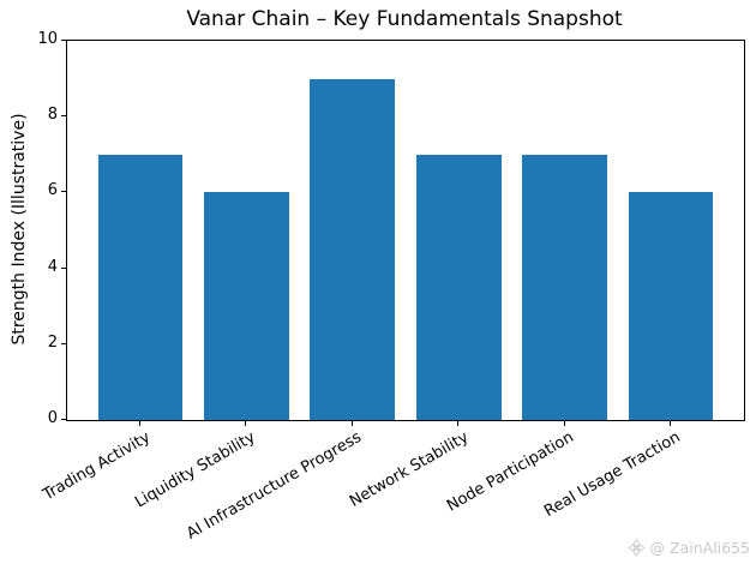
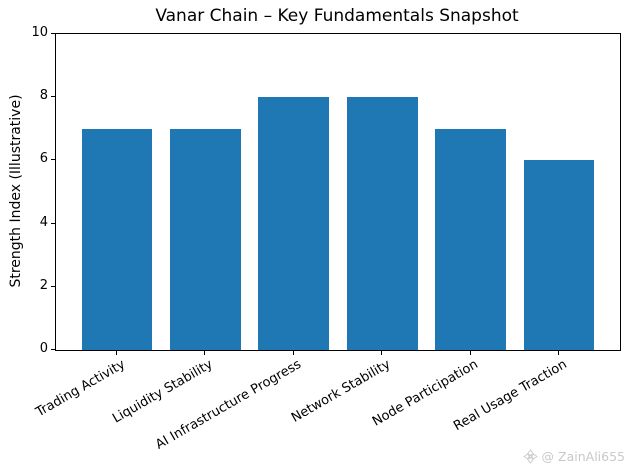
Liquidity Stability: 6 -> 7
AI Infrastructure Progress: 9 -> 8
Network Stability: 7 -> 8
